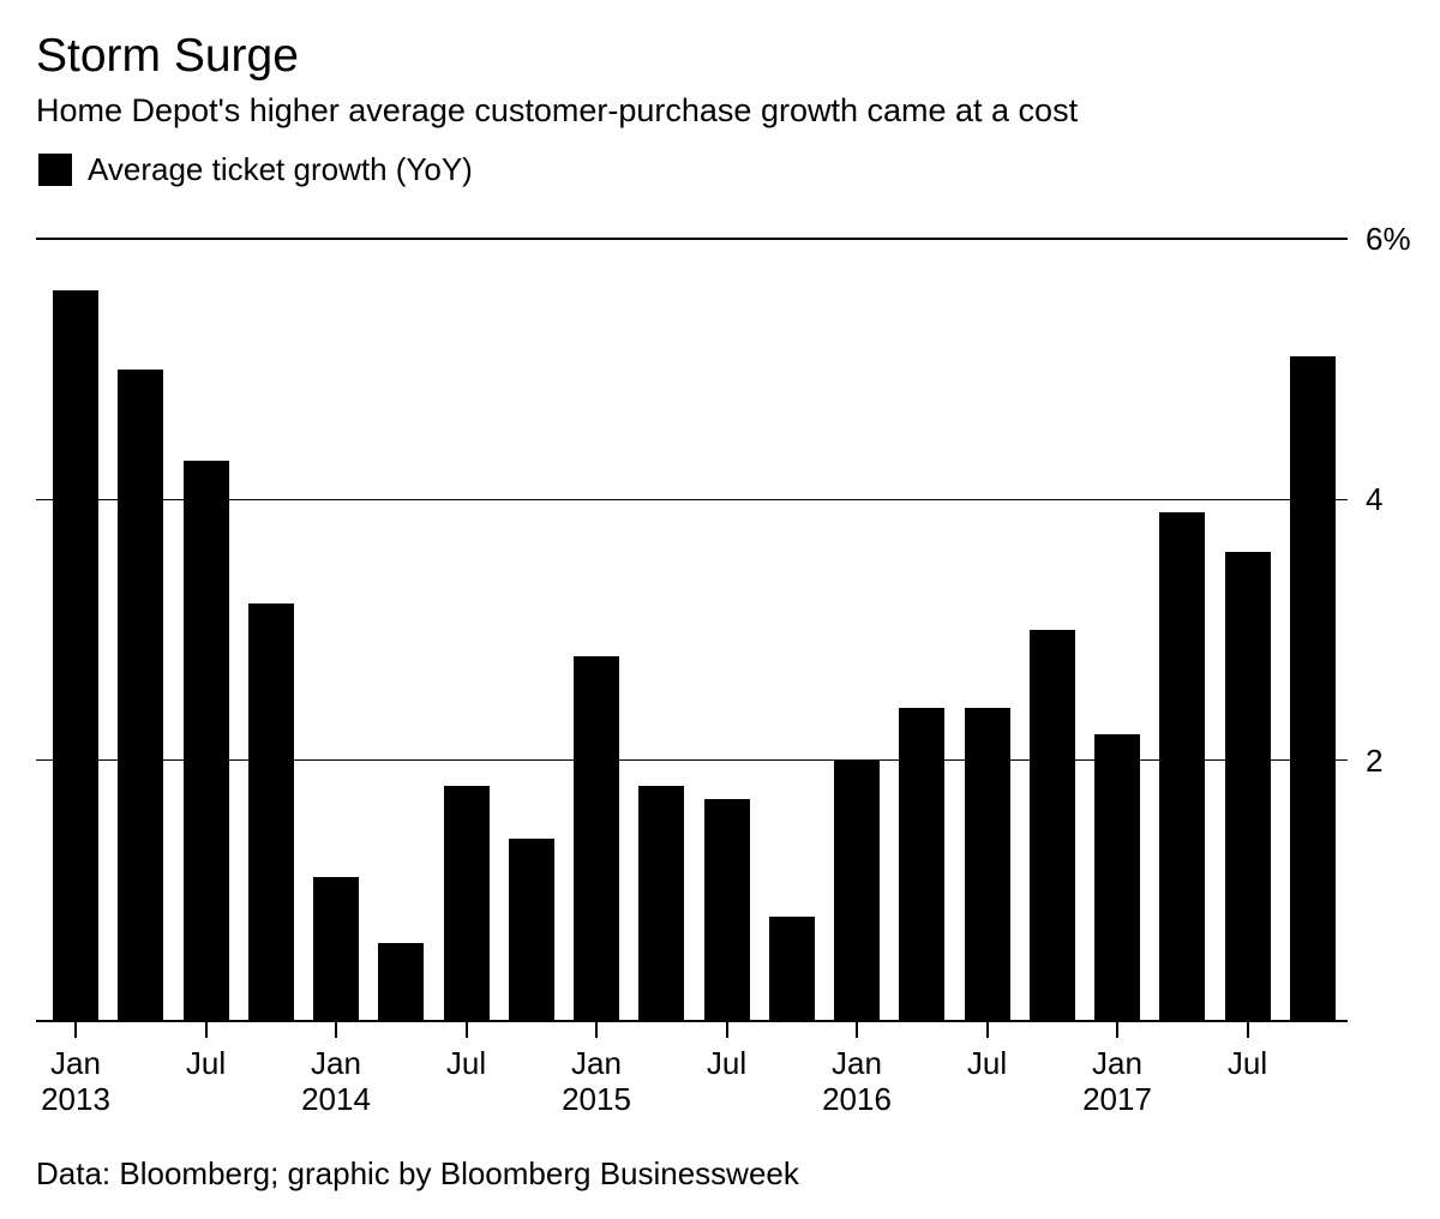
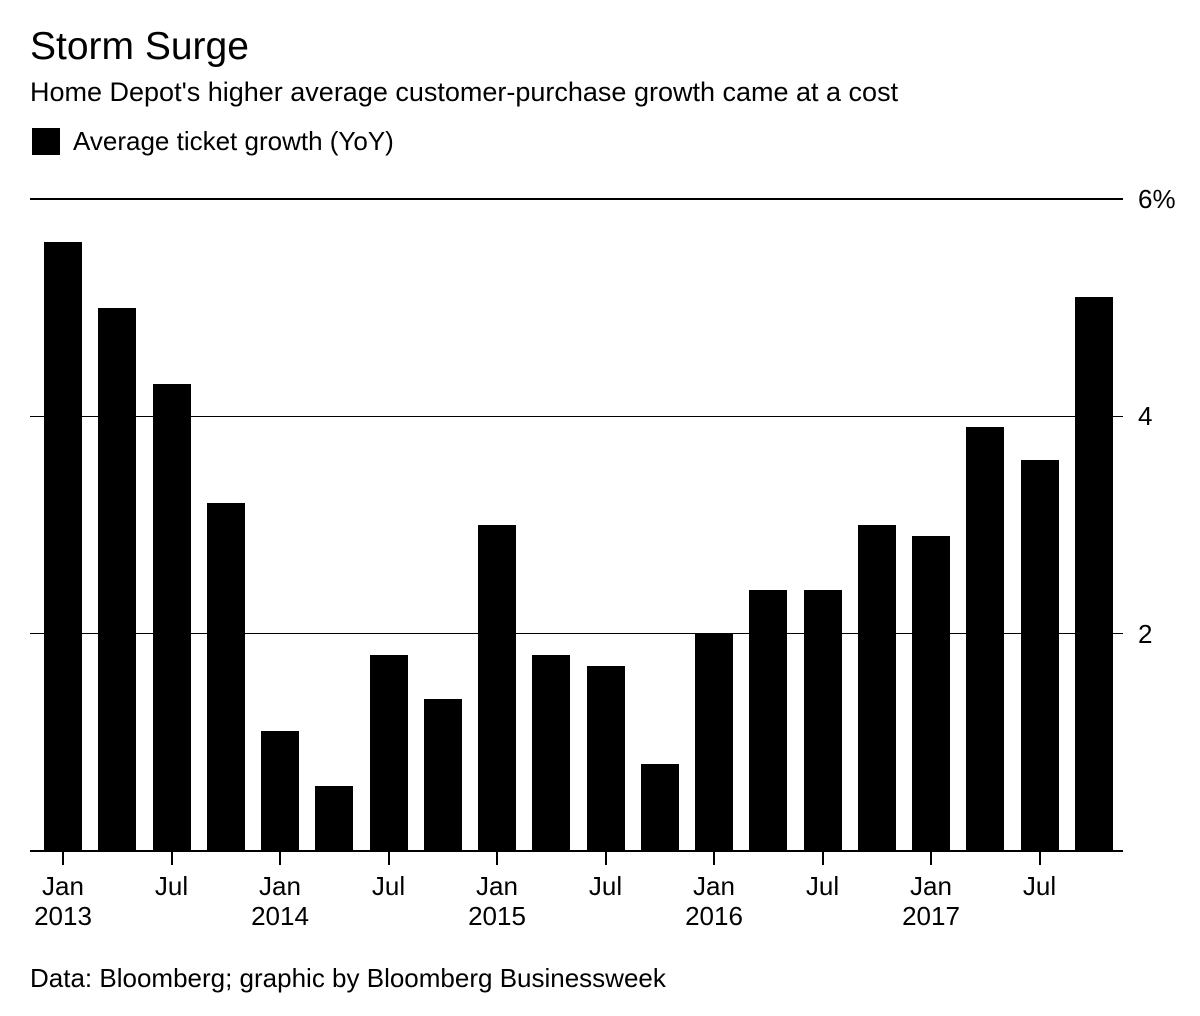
Jan 2015: 2.8% -> 3.0%
Jan 2017: 2.2% -> 2.9%
